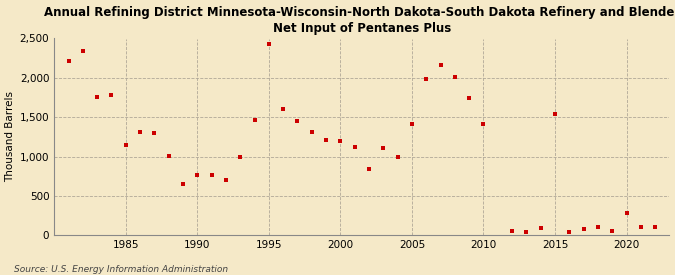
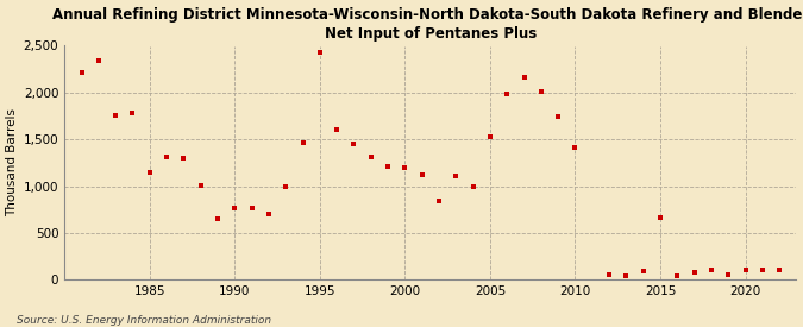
2005: 1,420 -> 1,530
2015: 1,540 -> 660
2020: 280 -> 100
